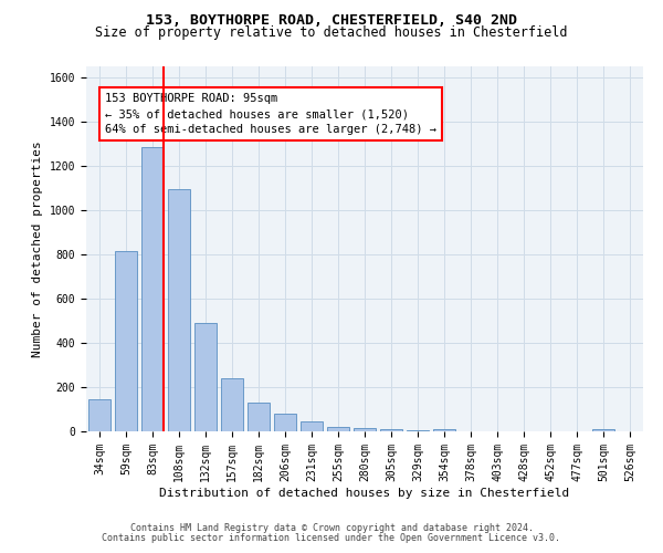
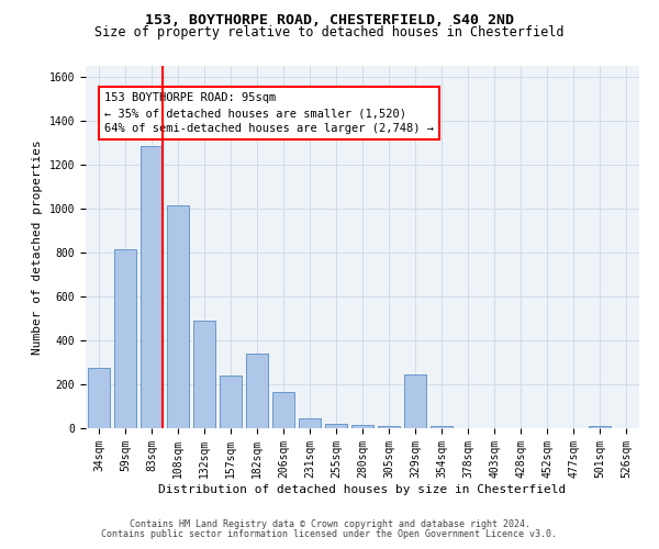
34sqm: 145 -> 275
108sqm: 1095 -> 1015
182sqm: 130 -> 340
206sqm: 80 -> 165
329sqm: 5 -> 245
